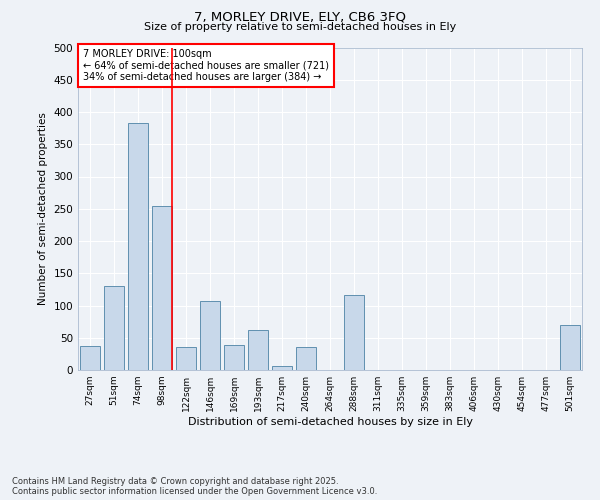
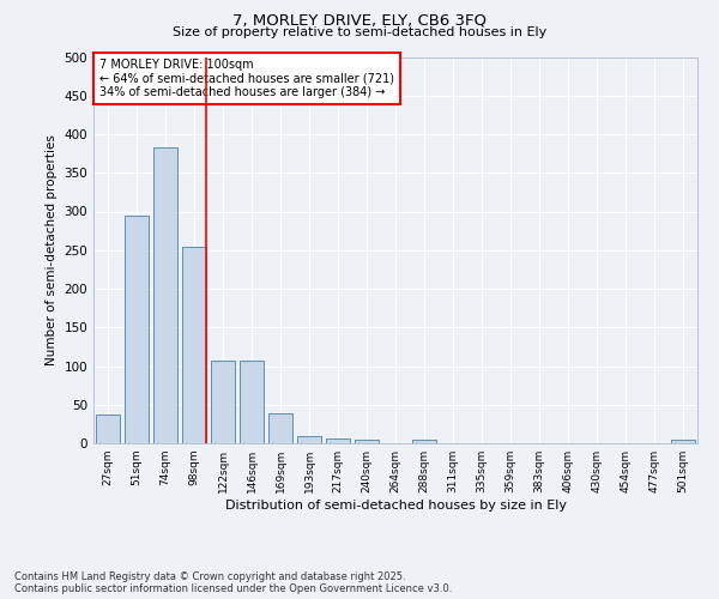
51sqm: 130 -> 295
122sqm: 36 -> 107
193sqm: 62 -> 10
240sqm: 36 -> 5
288sqm: 116 -> 5
501sqm: 70 -> 5
